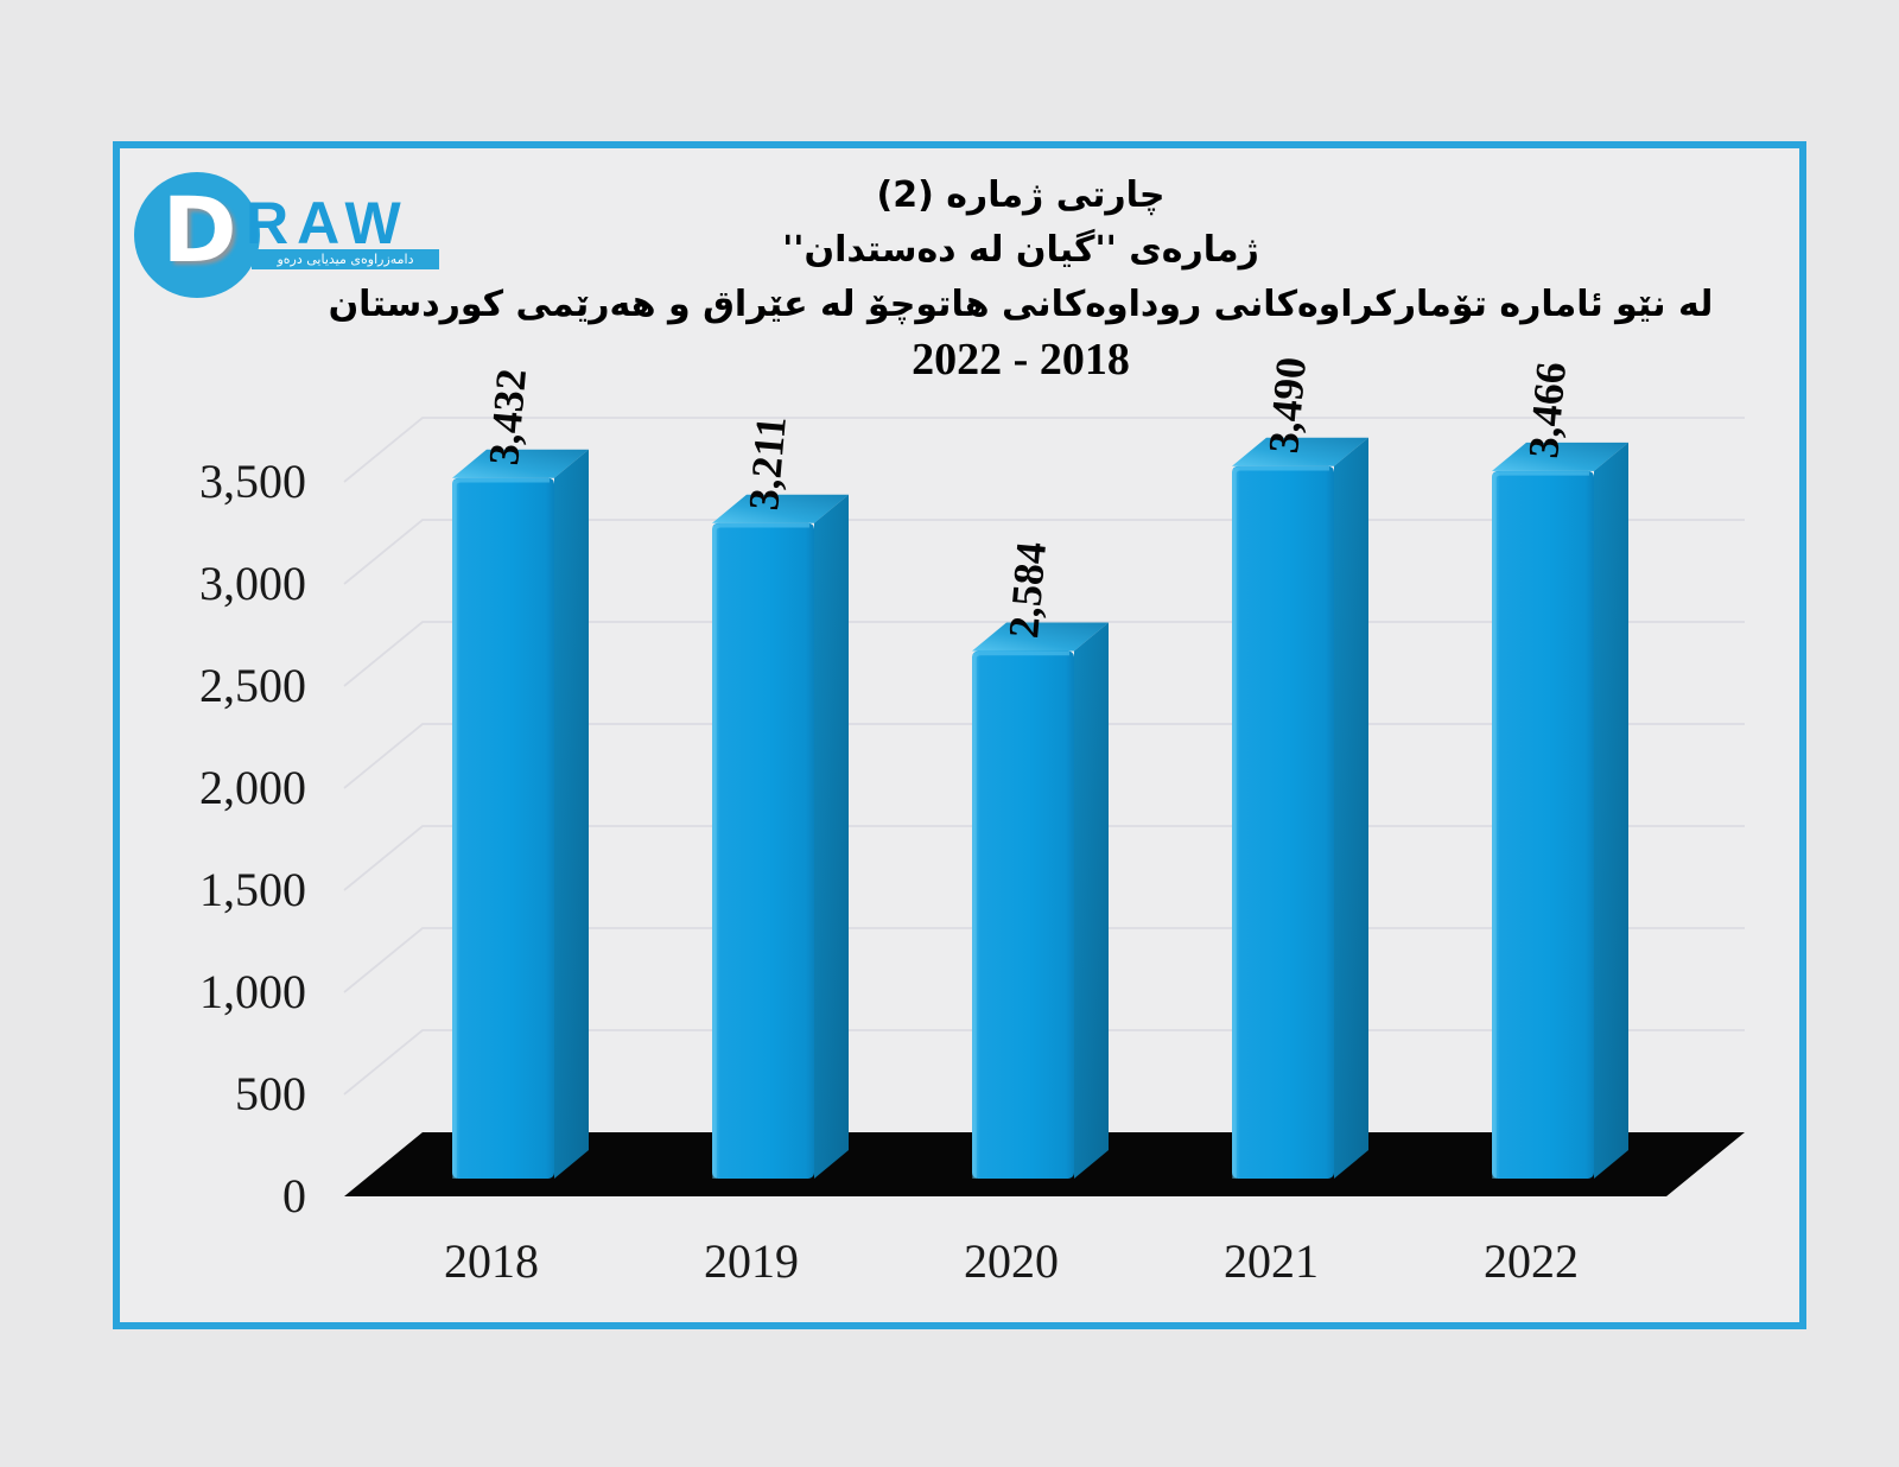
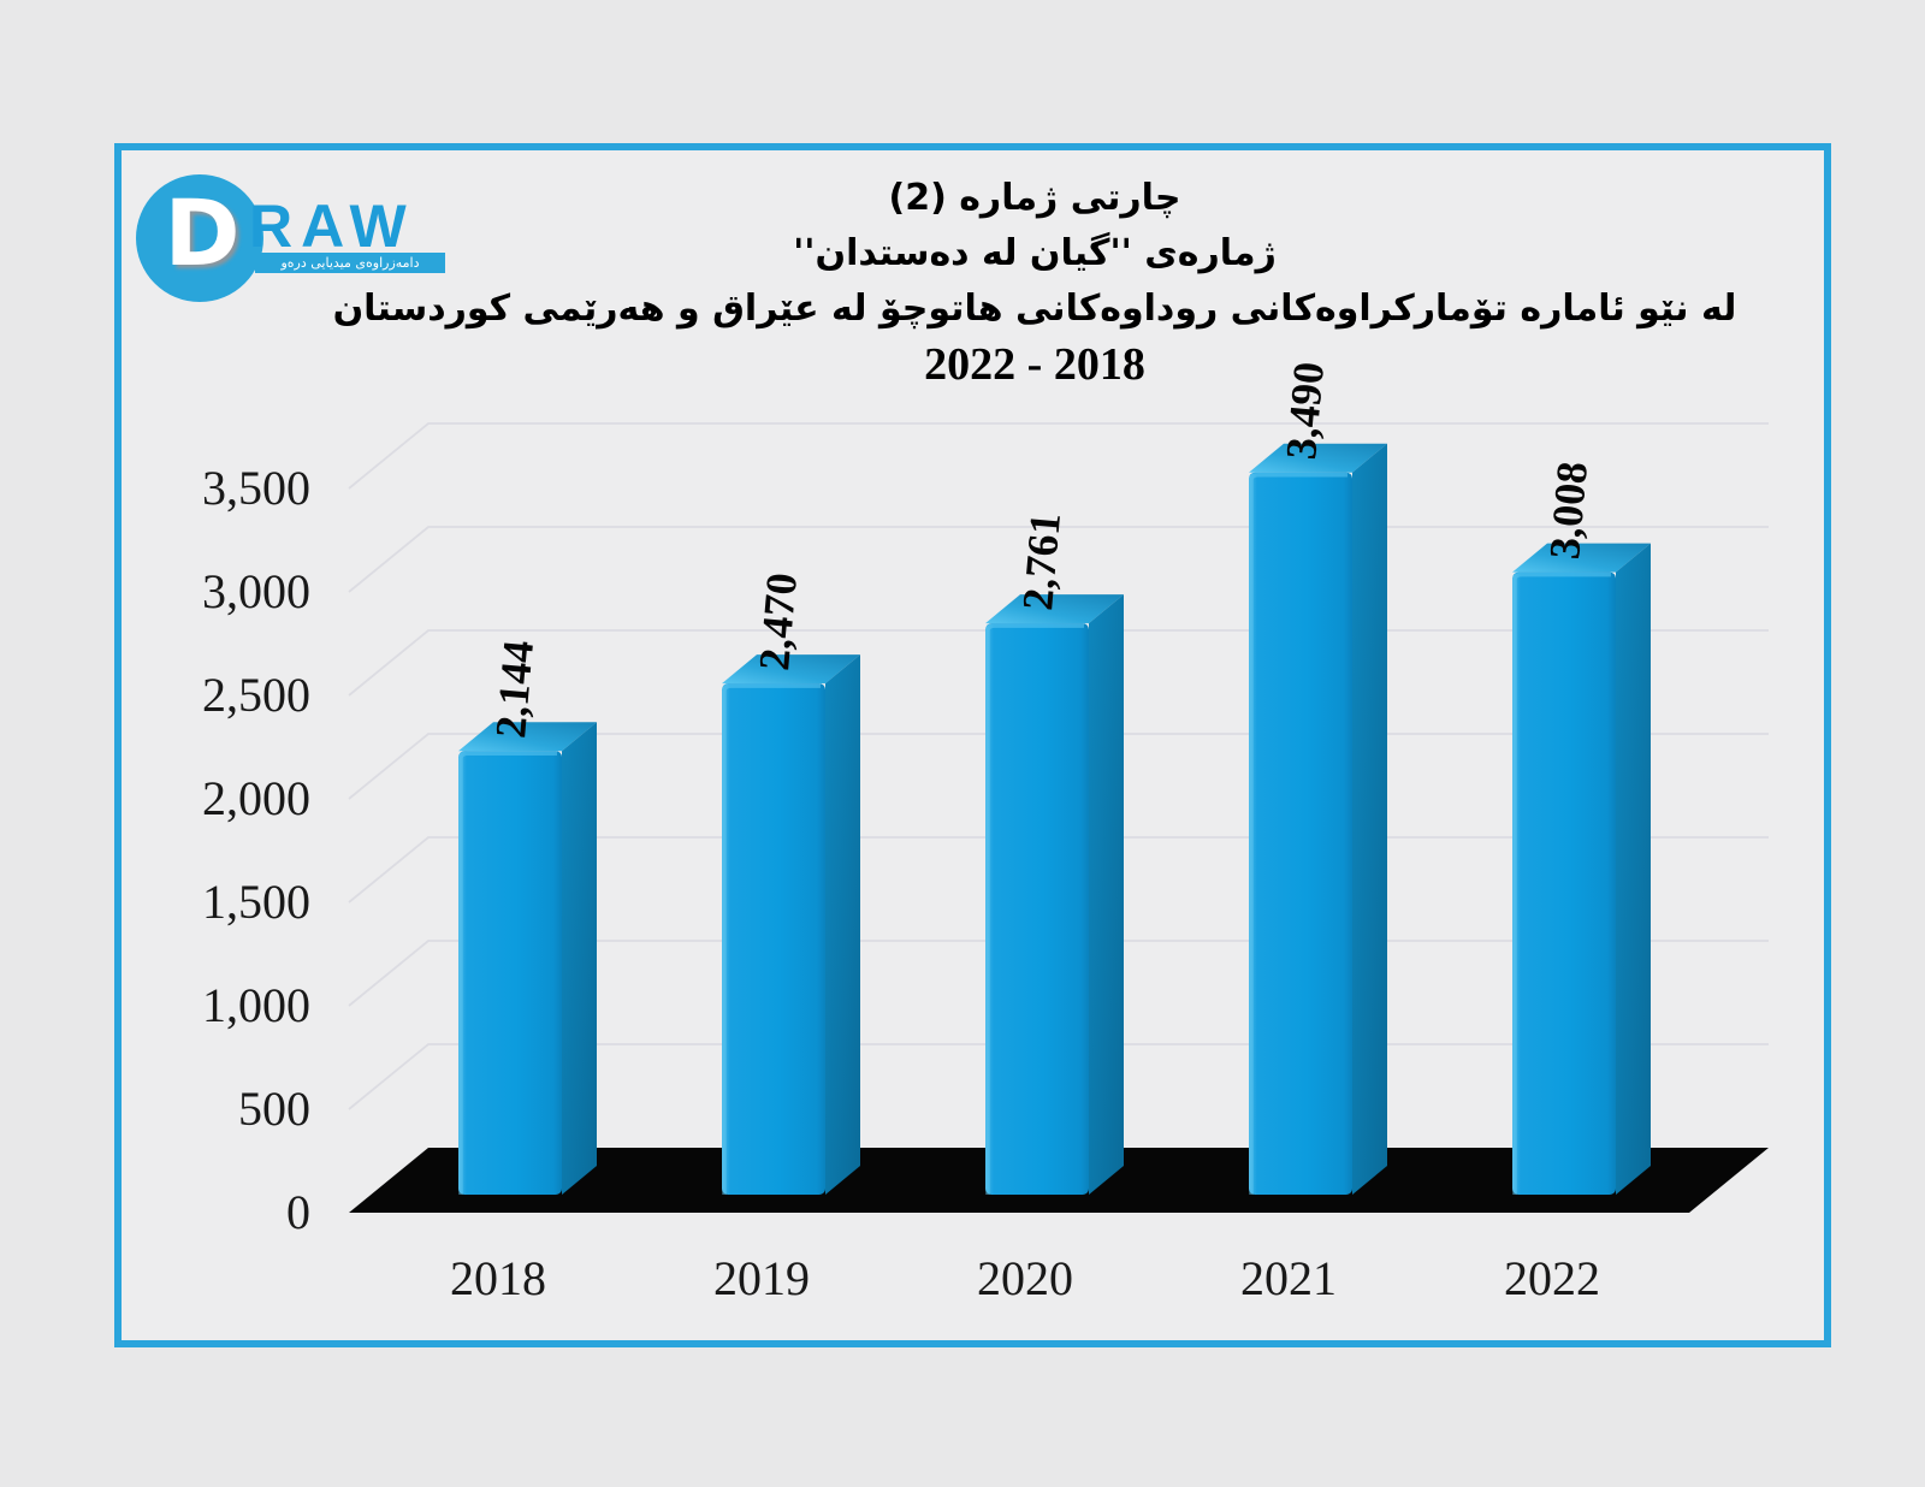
2018: 3,432 -> 2,144
2019: 3,211 -> 2,470
2020: 2,584 -> 2,761
2022: 3,466 -> 3,008
